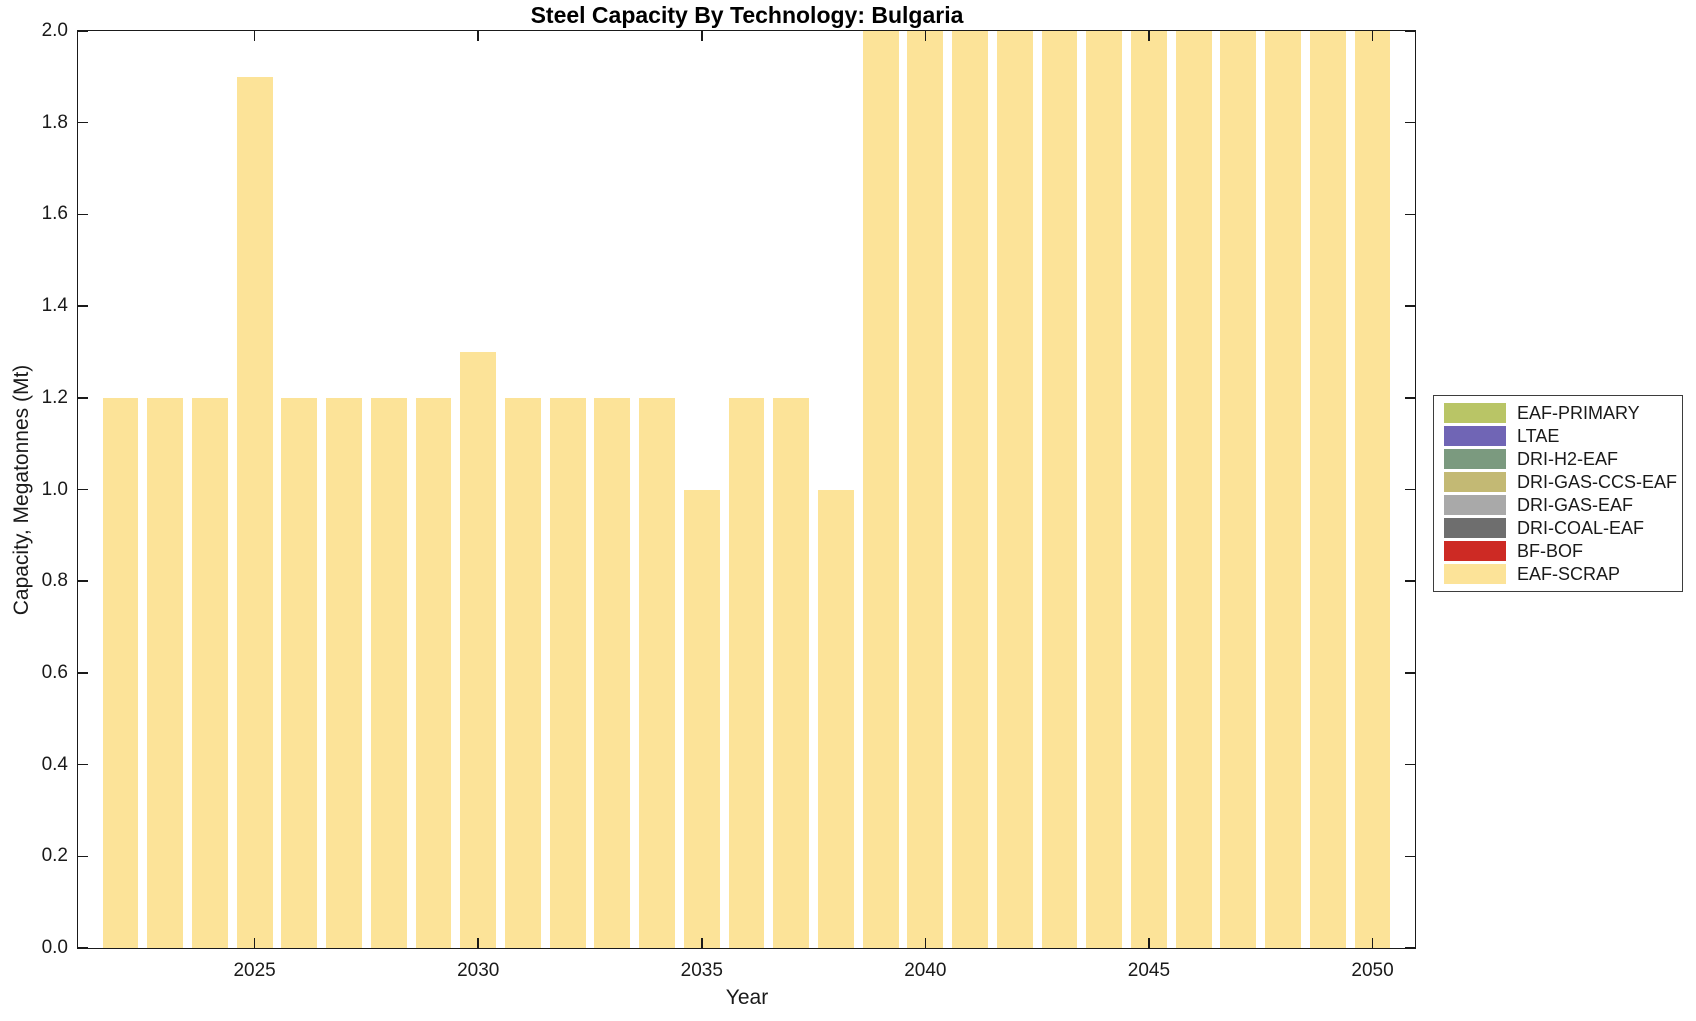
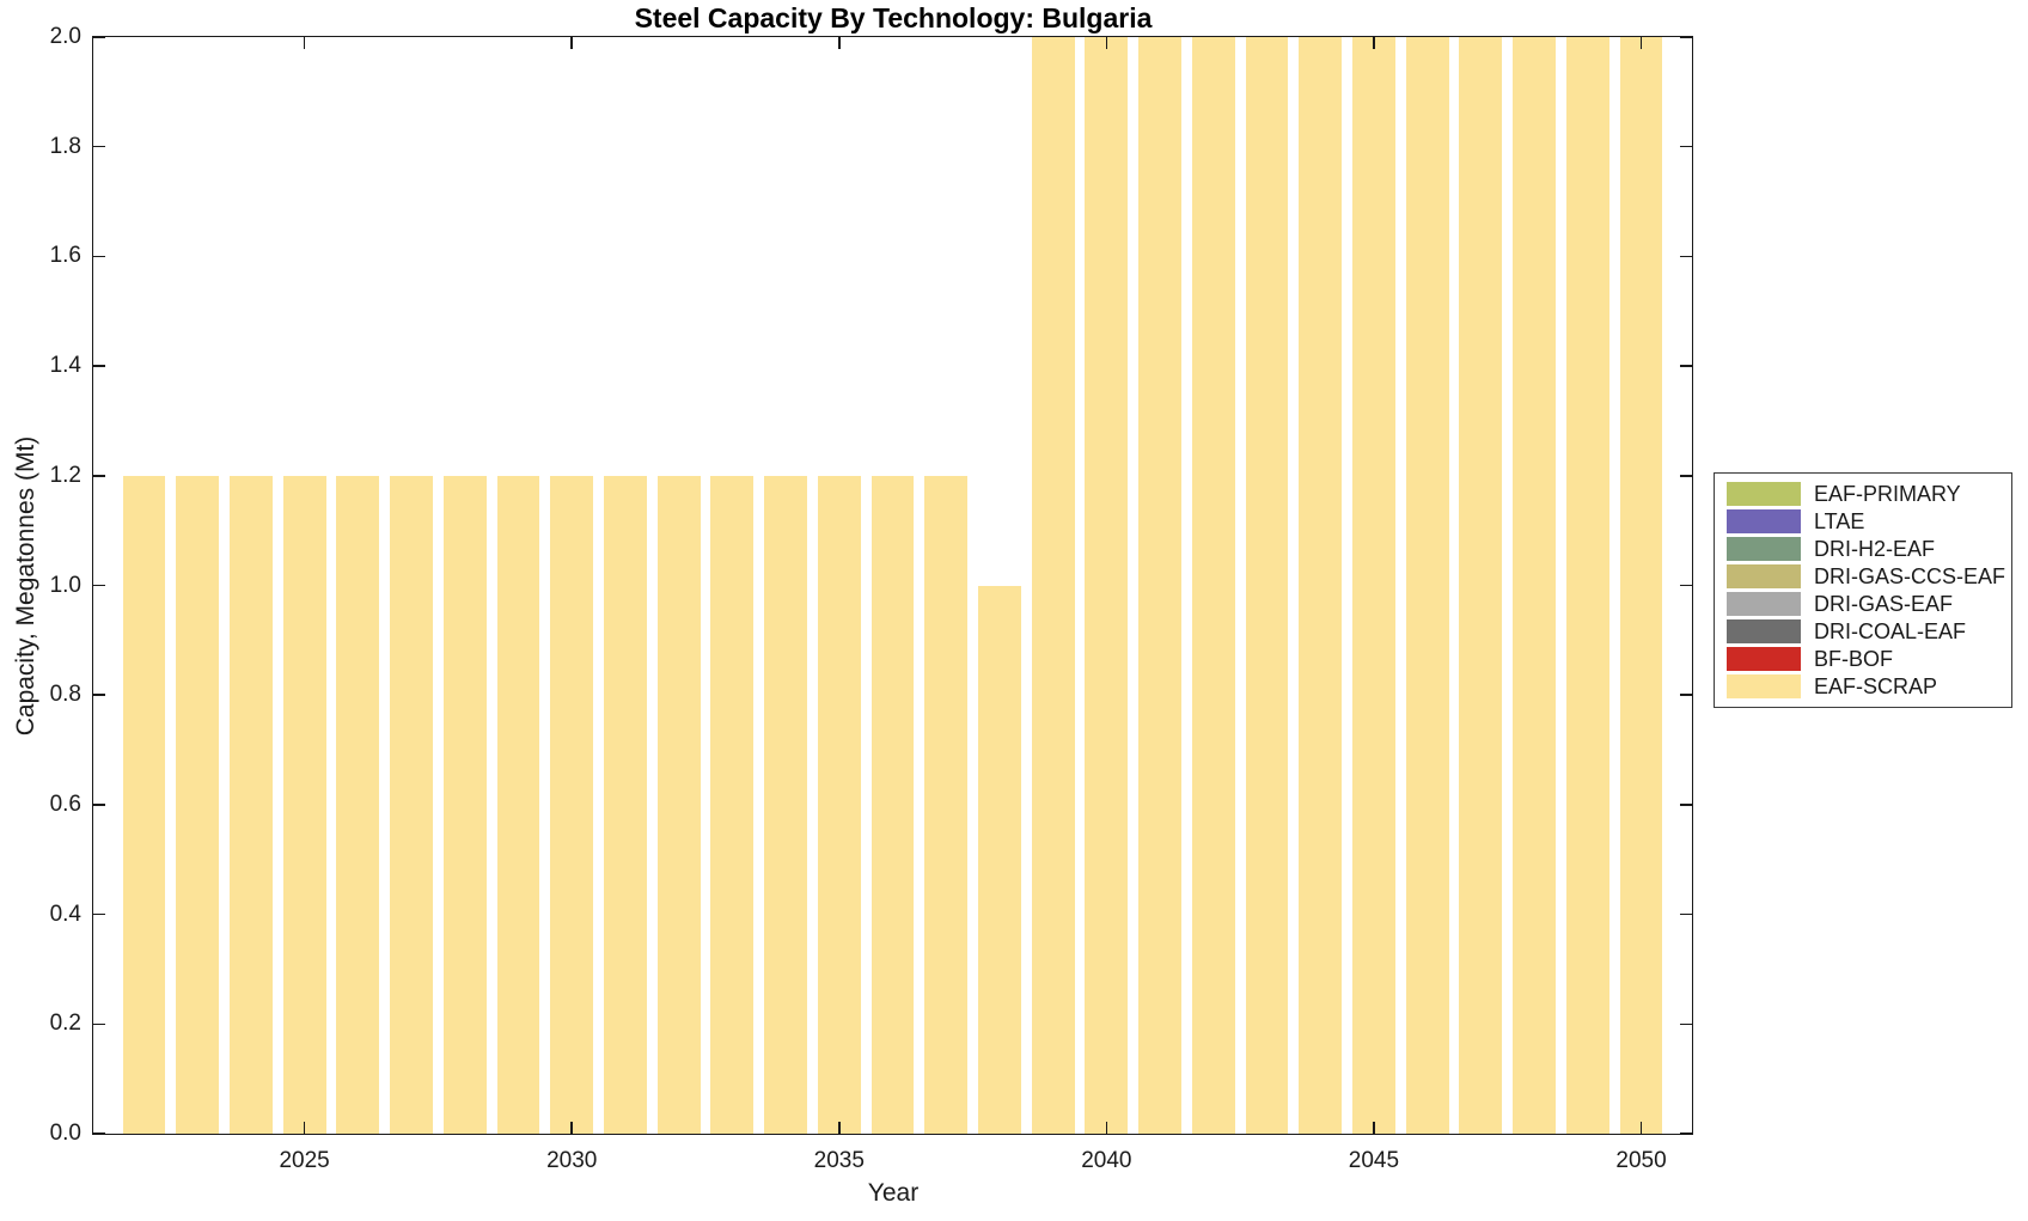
2025: 1.9 -> 1.2
2030: 1.3 -> 1.2
2035: 1.0 -> 1.2
